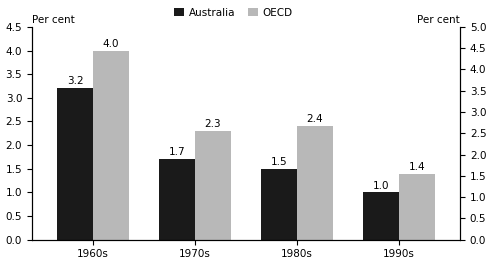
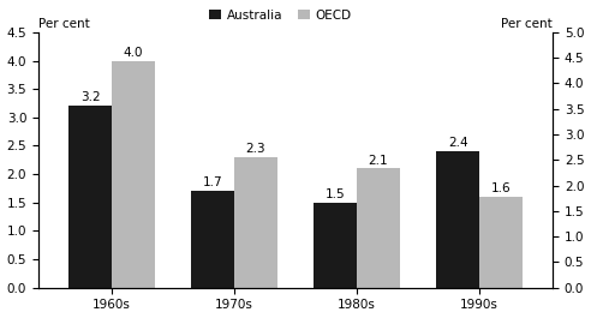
OECD/1980s: 2.4 -> 2.1
Australia/1990s: 1.0 -> 2.4
OECD/1990s: 1.4 -> 1.6
